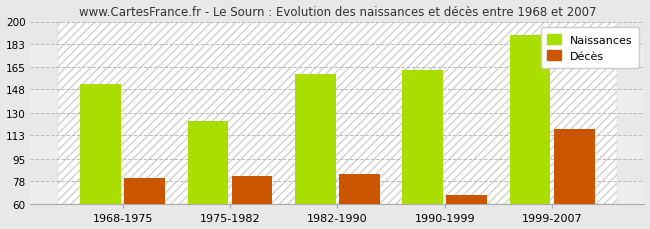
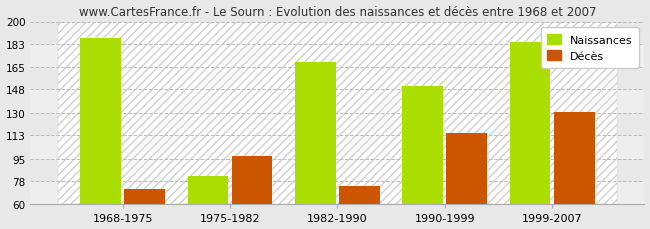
Naissances/1968-1975: 152 -> 187
Décès/1968-1975: 80 -> 72
Naissances/1975-1982: 124 -> 82
Décès/1975-1982: 82 -> 97
Naissances/1982-1990: 160 -> 169
Décès/1982-1990: 83 -> 74
Naissances/1990-1999: 163 -> 151
Décès/1990-1999: 67 -> 115
Naissances/1999-2007: 190 -> 184
Décès/1999-2007: 118 -> 131
